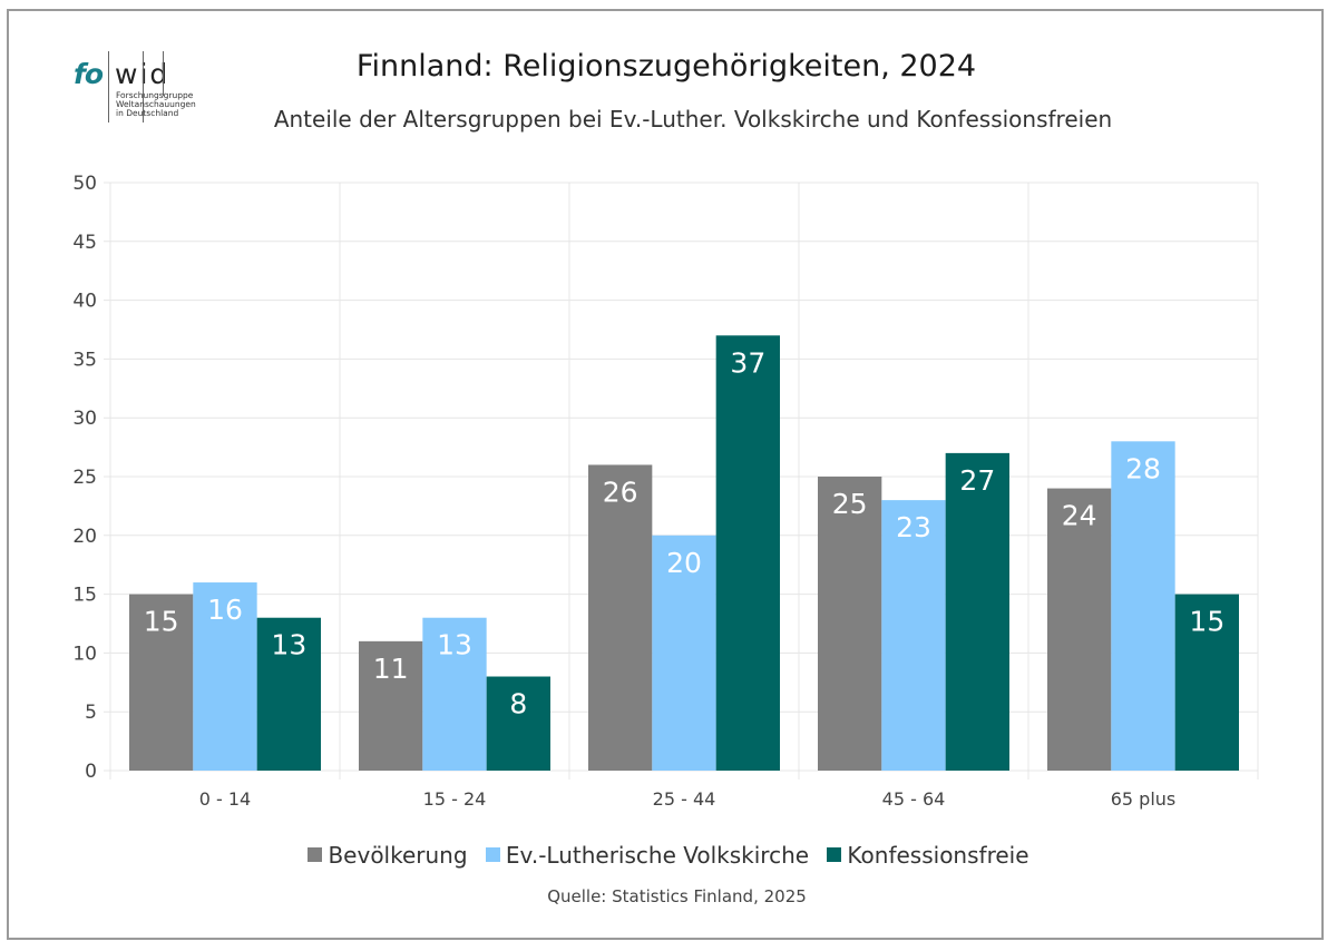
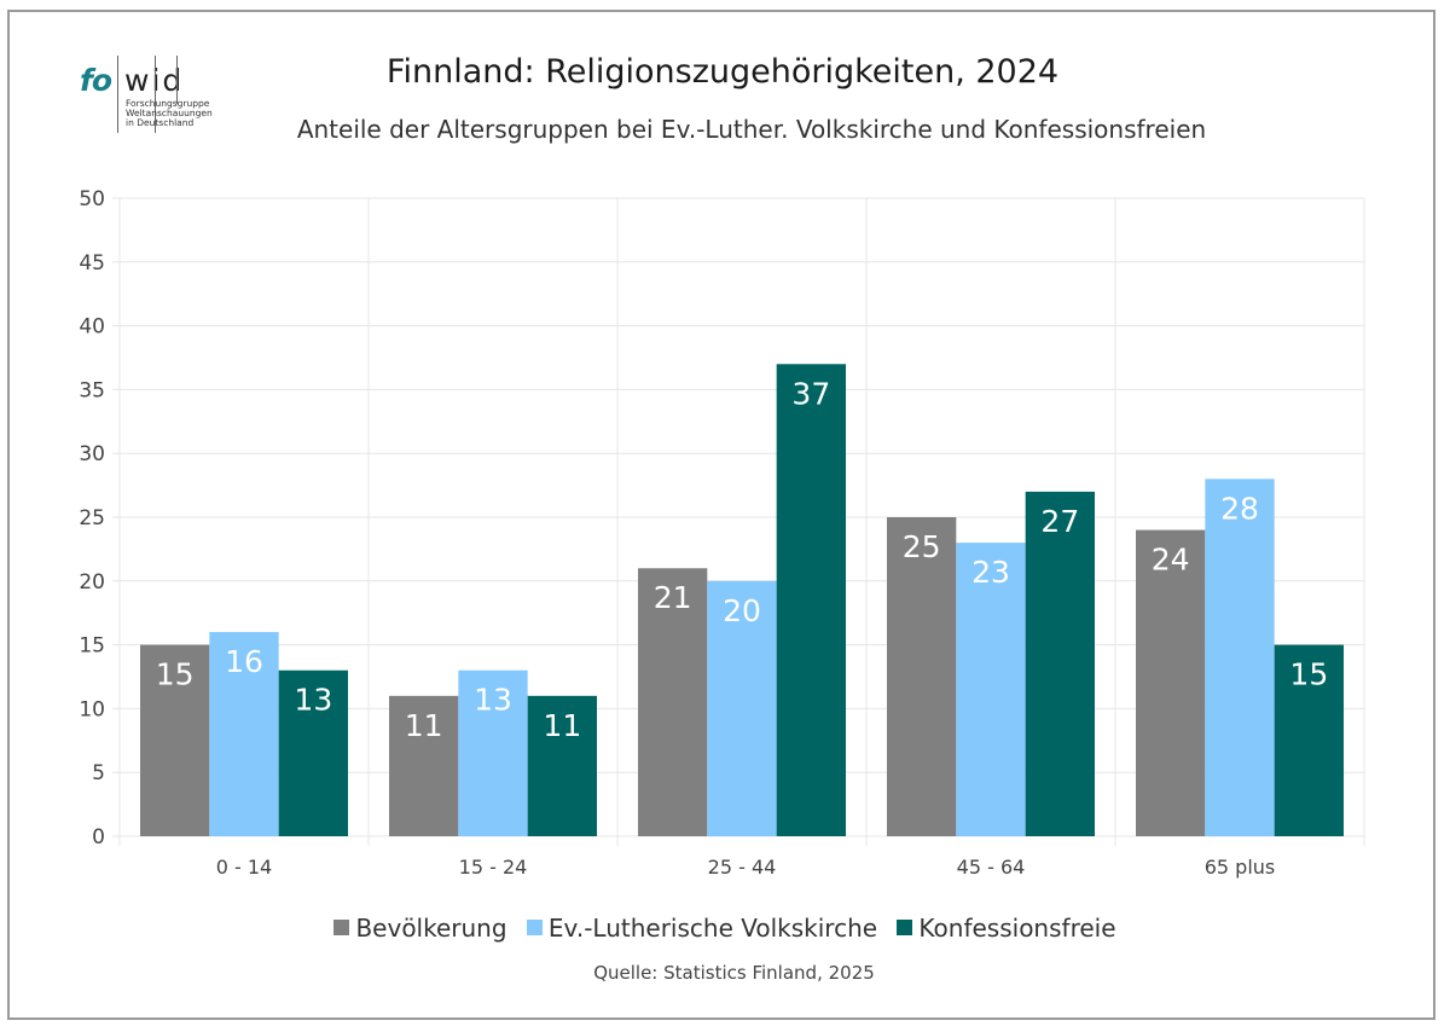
Konfessionsfreie/15 - 24: 8 -> 11
Bevölkerung/25 - 44: 26 -> 21
